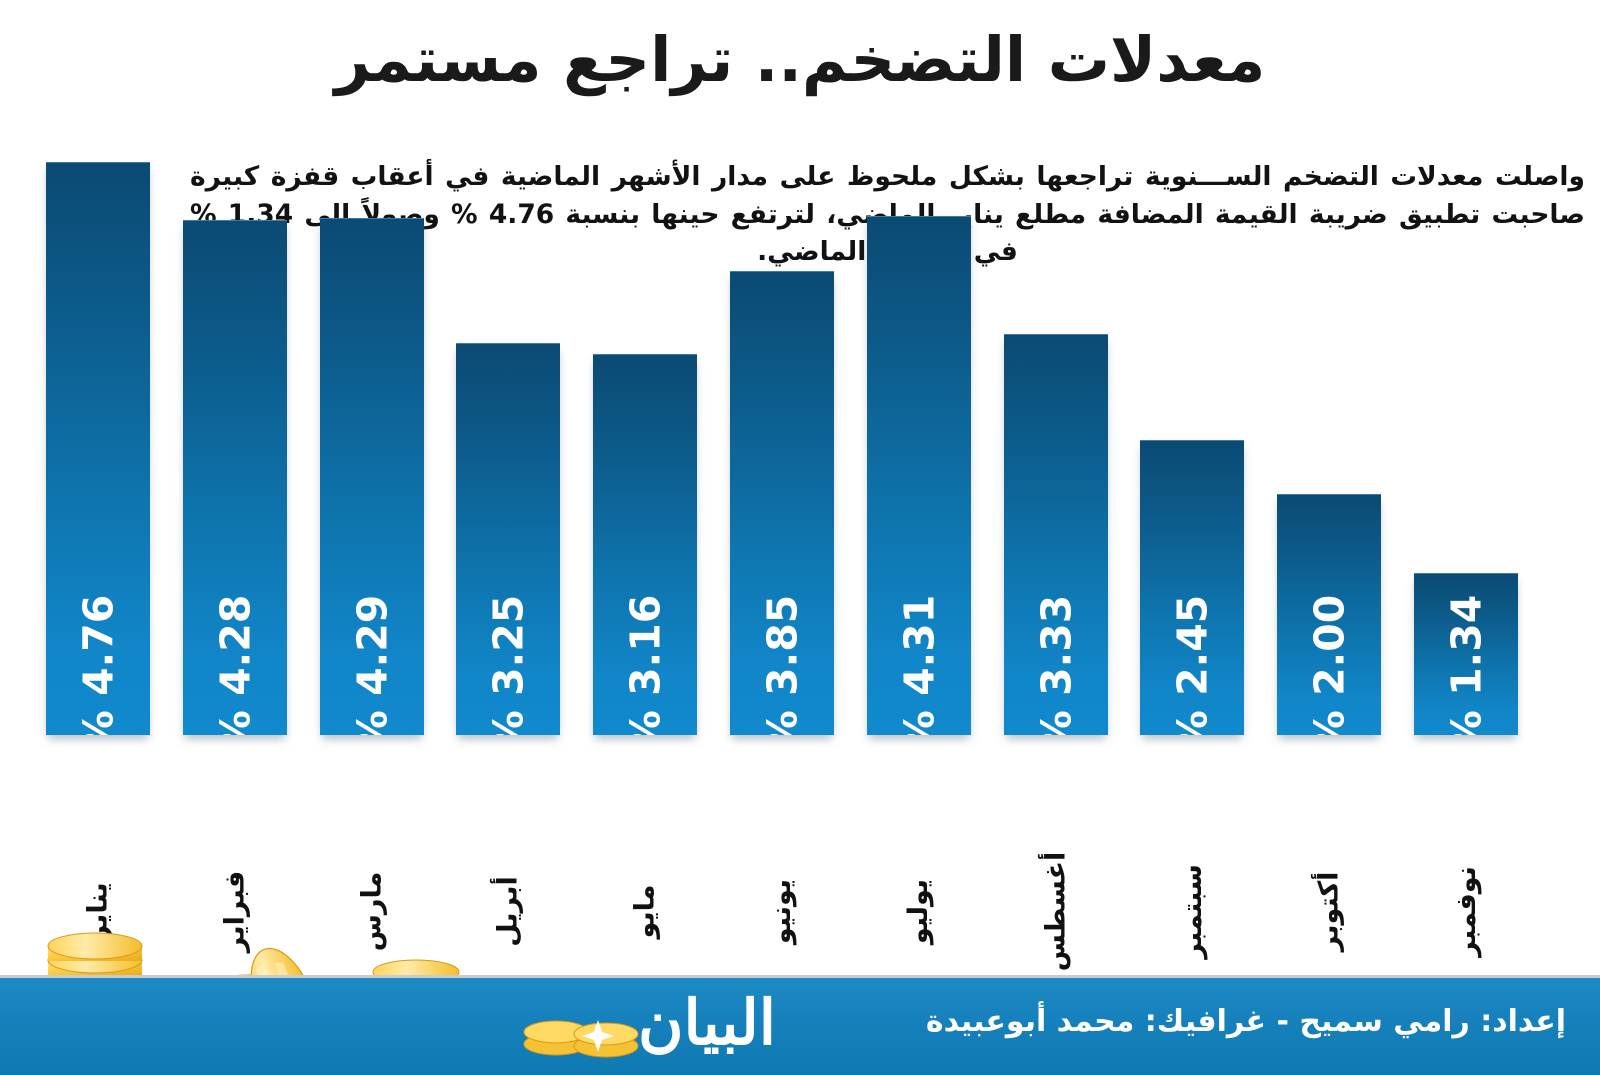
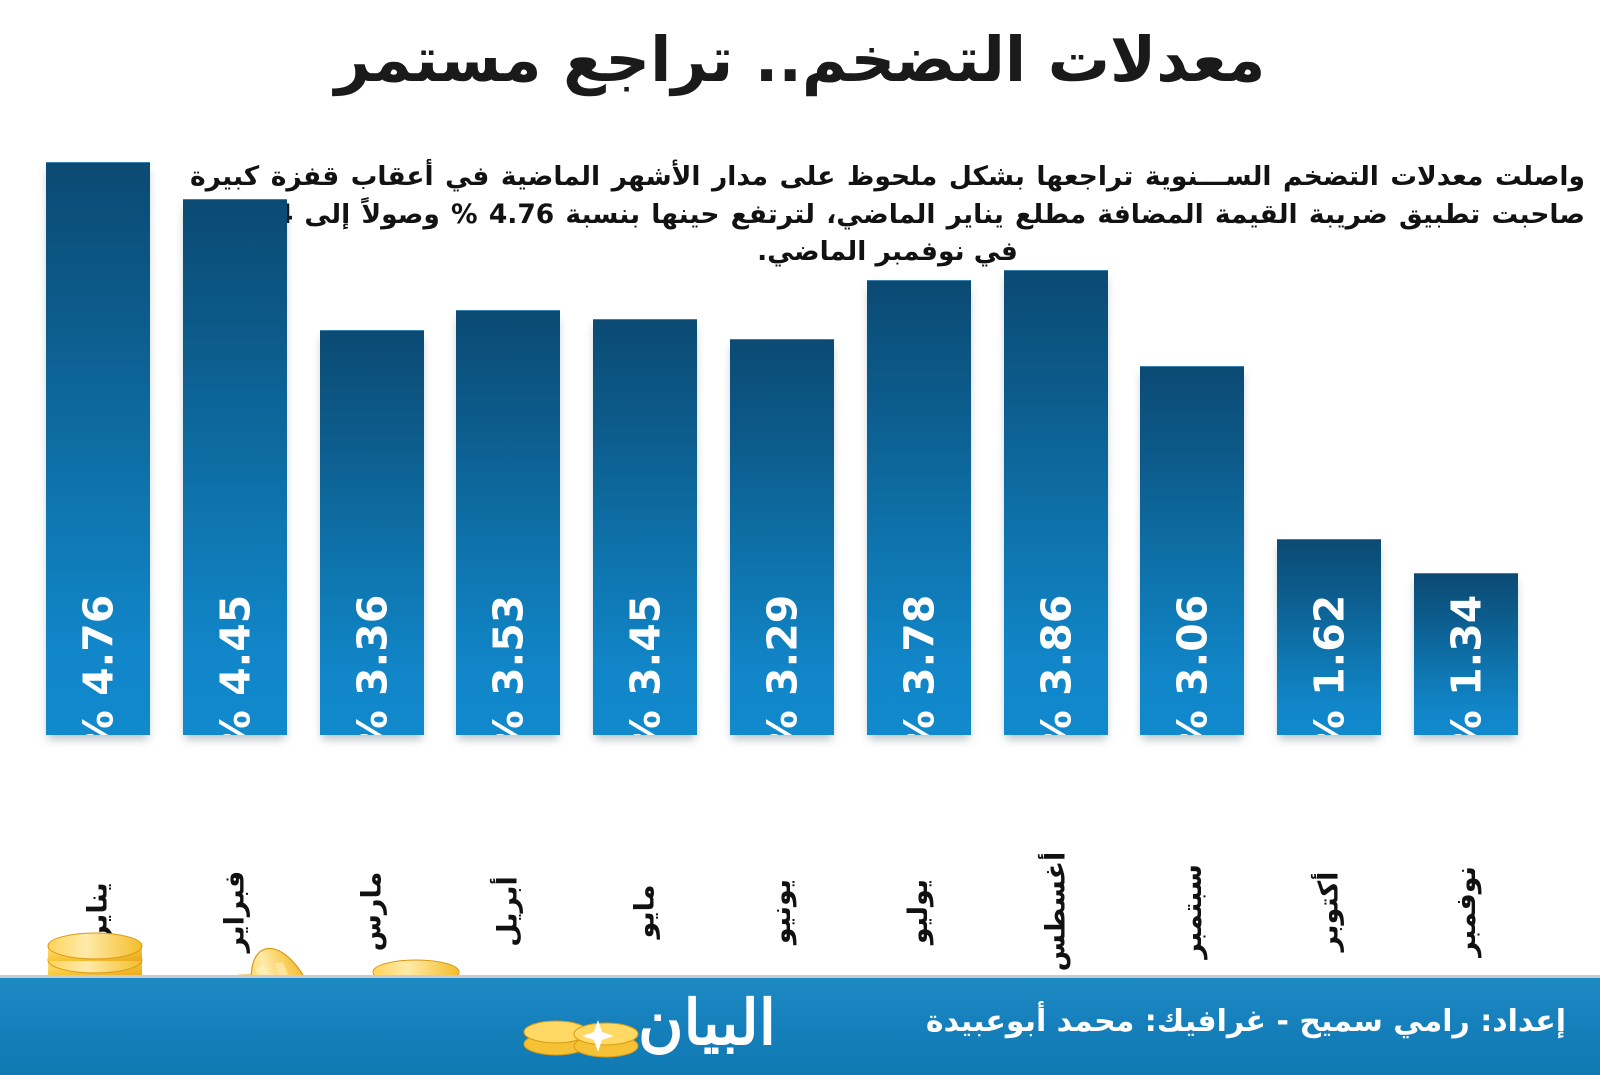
فبراير: 4.28 -> 4.45
مارس: 4.29 -> 3.36
أبريل: 3.25 -> 3.53
مايو: 3.16 -> 3.45
يونيو: 3.85 -> 3.29
يوليو: 4.31 -> 3.78
أغسطس: 3.33 -> 3.86
سبتمبر: 2.45 -> 3.06
أكتوبر: 2.00 -> 1.62
